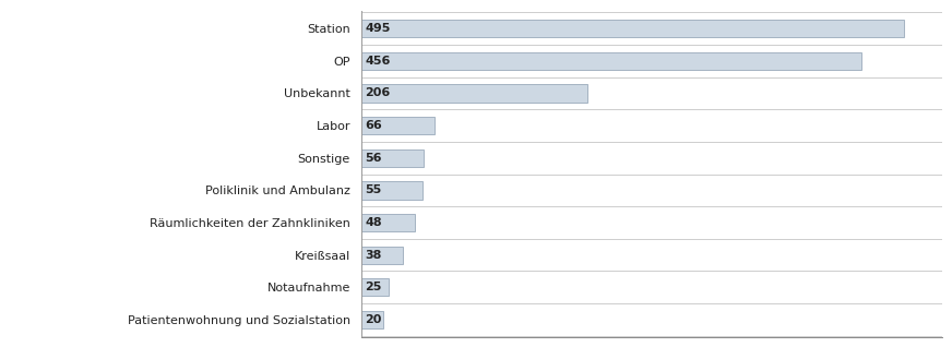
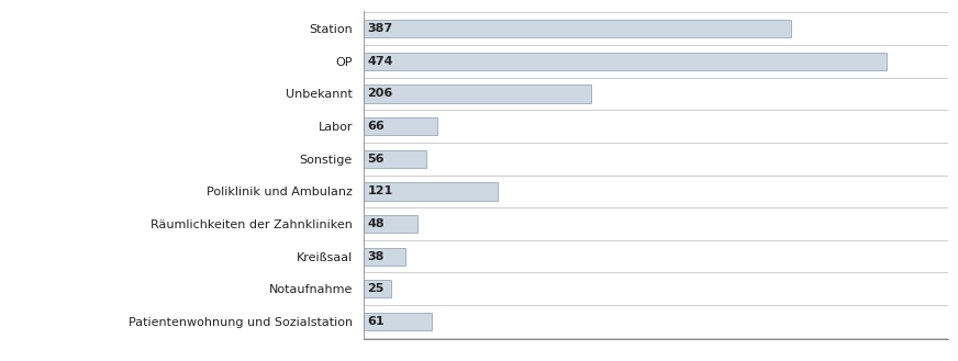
Station: 495 -> 387
OP: 456 -> 474
Poliklinik und Ambulanz: 55 -> 121
Patientenwohnung und Sozialstation: 20 -> 61
